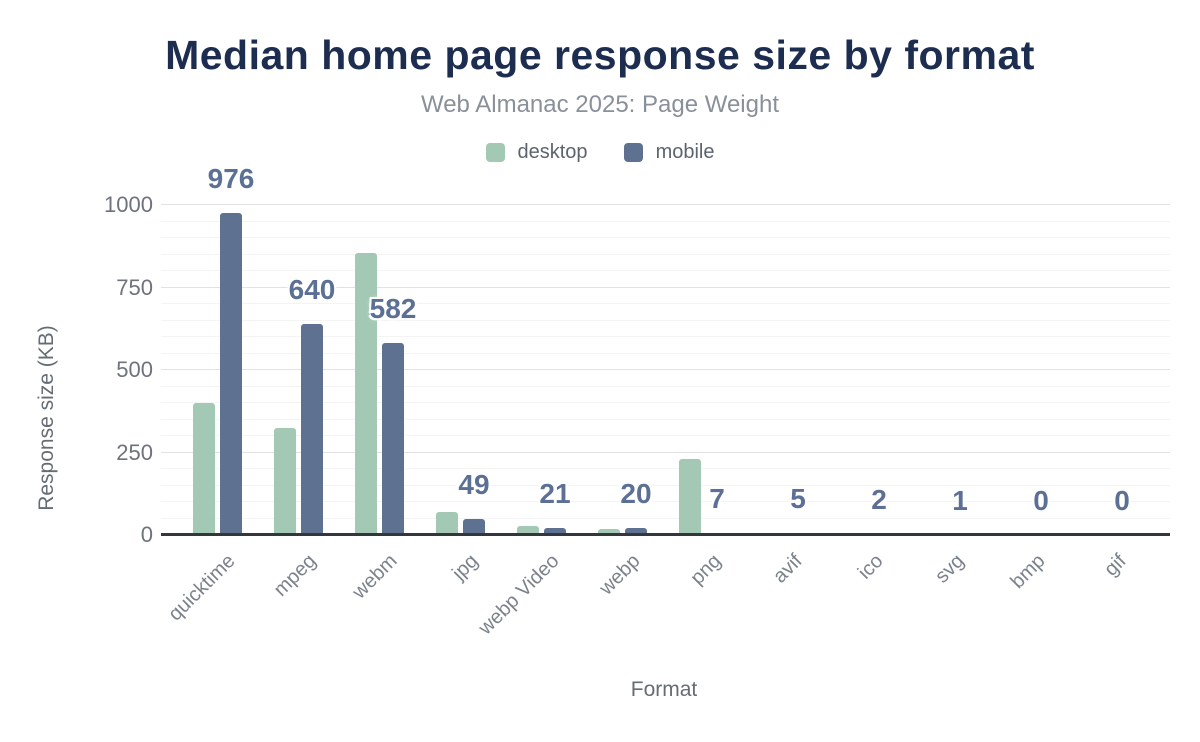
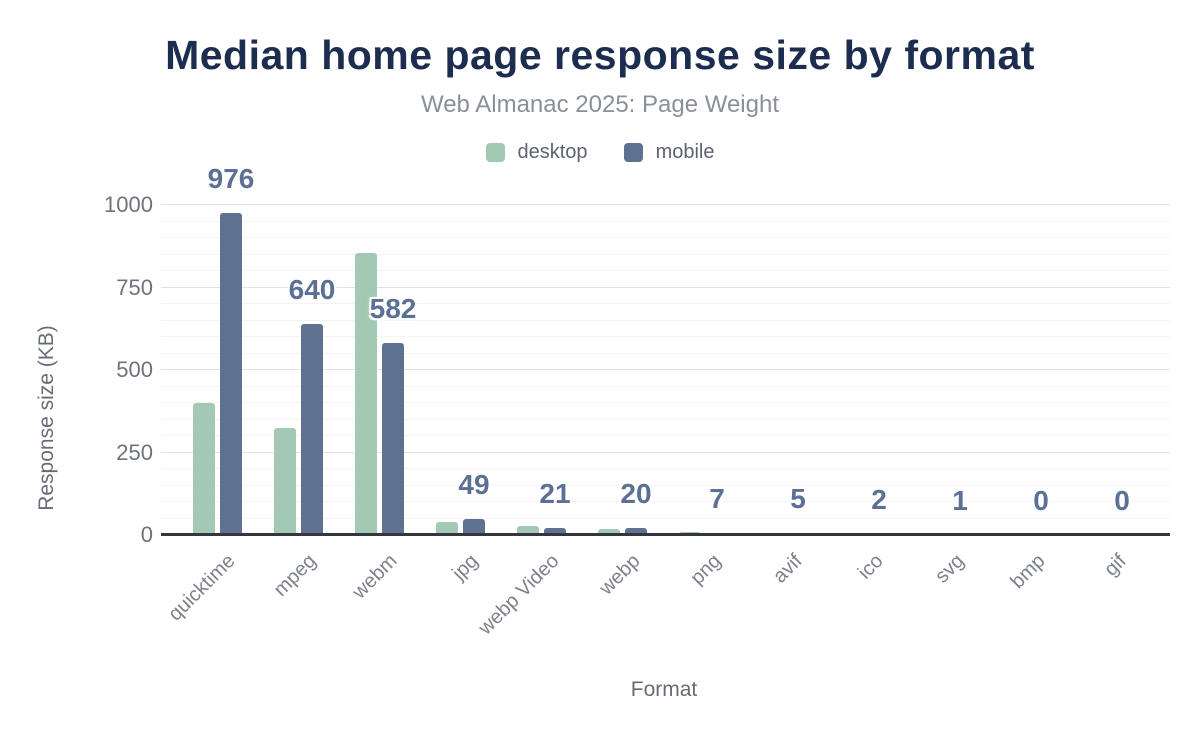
desktop/jpg: 70 -> 40
desktop/png: 230 -> 10
